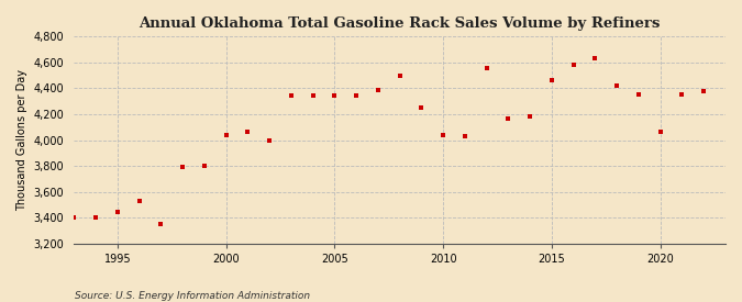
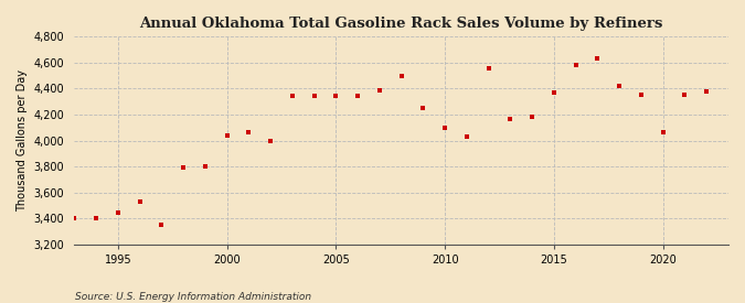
2010: 4,040 -> 4,100
2015: 4,460 -> 4,370
